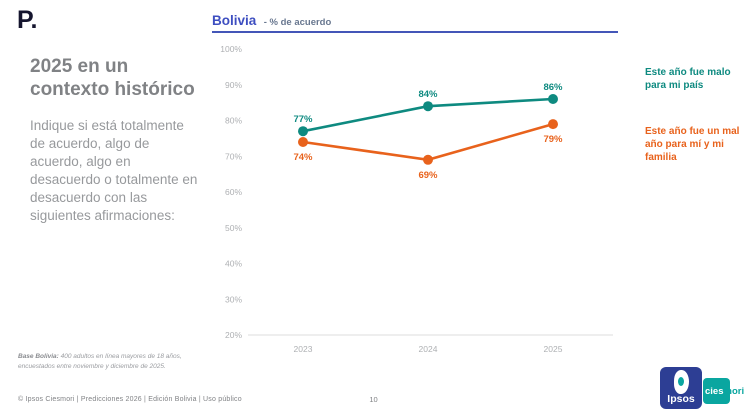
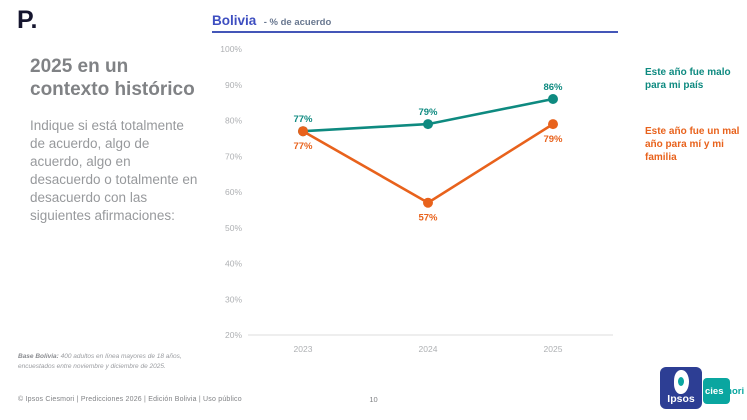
Este año fue un mal año para mí y mi familia/2023: 74% -> 77%
Este año fue malo para mi país/2024: 84% -> 79%
Este año fue un mal año para mí y mi familia/2024: 69% -> 57%
